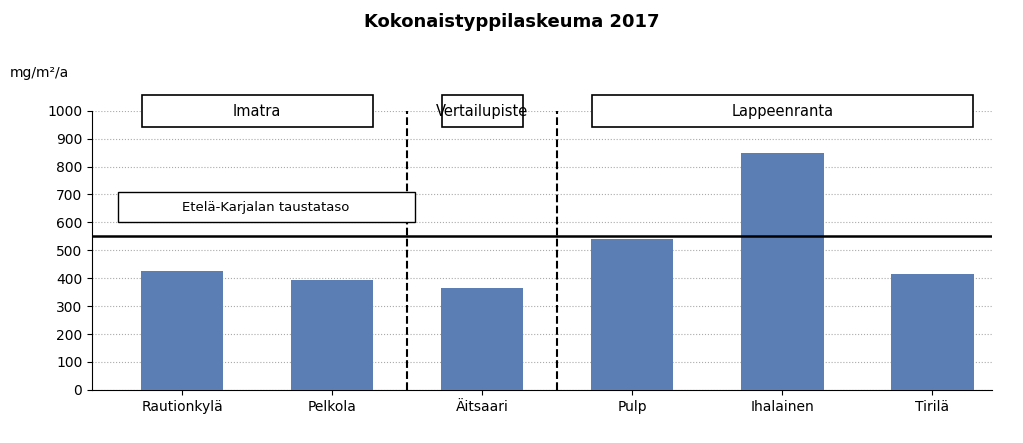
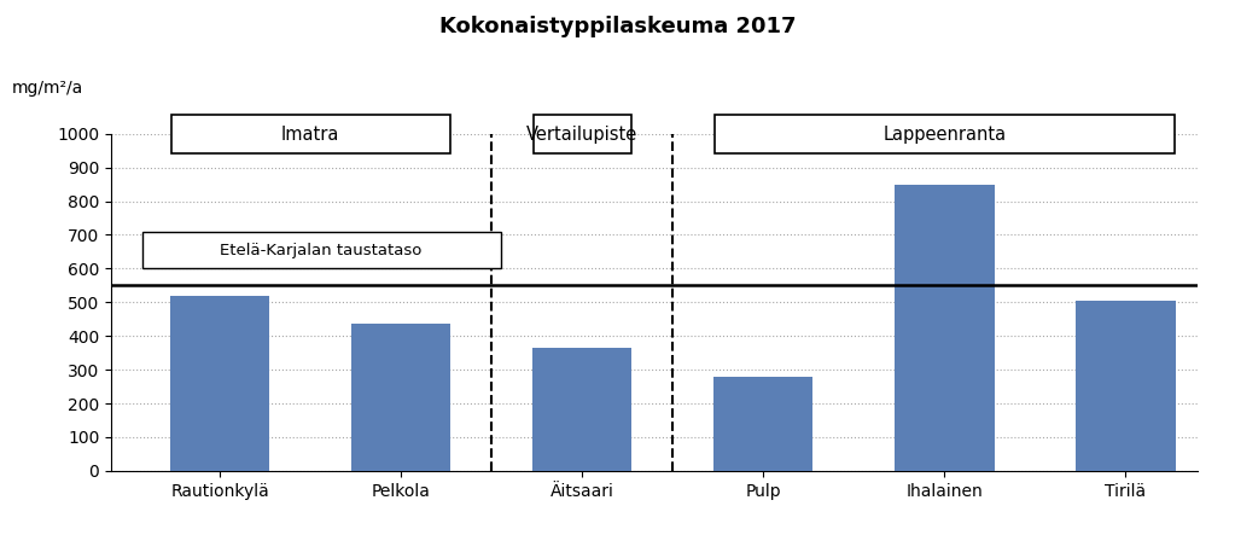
Rautionkylä: 425 -> 520
Pelkola: 395 -> 435
Pulp: 540 -> 280
Tirilä: 415 -> 505
